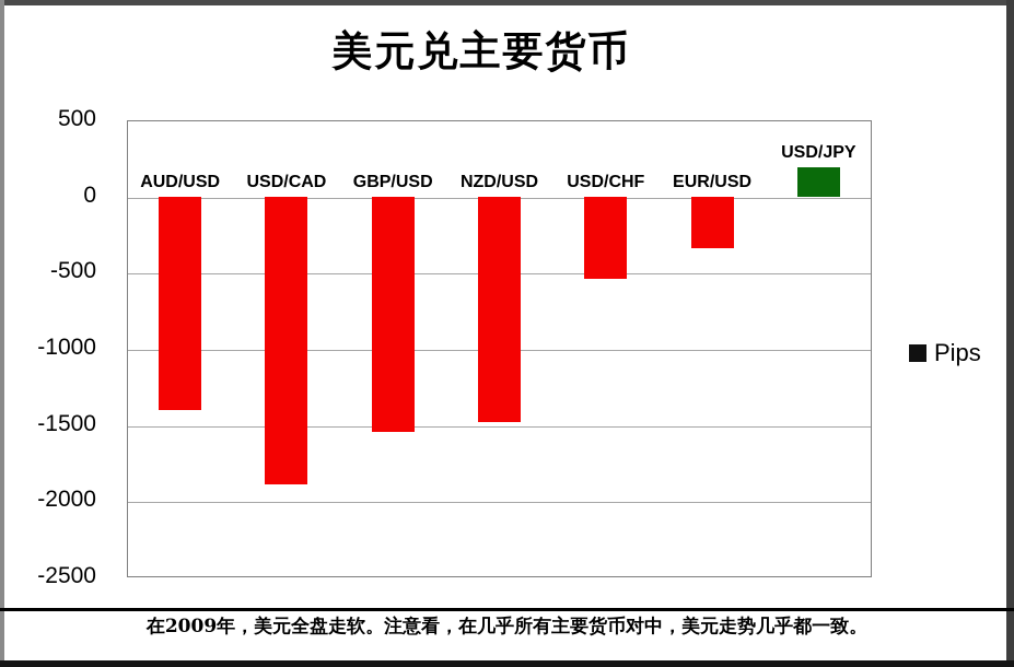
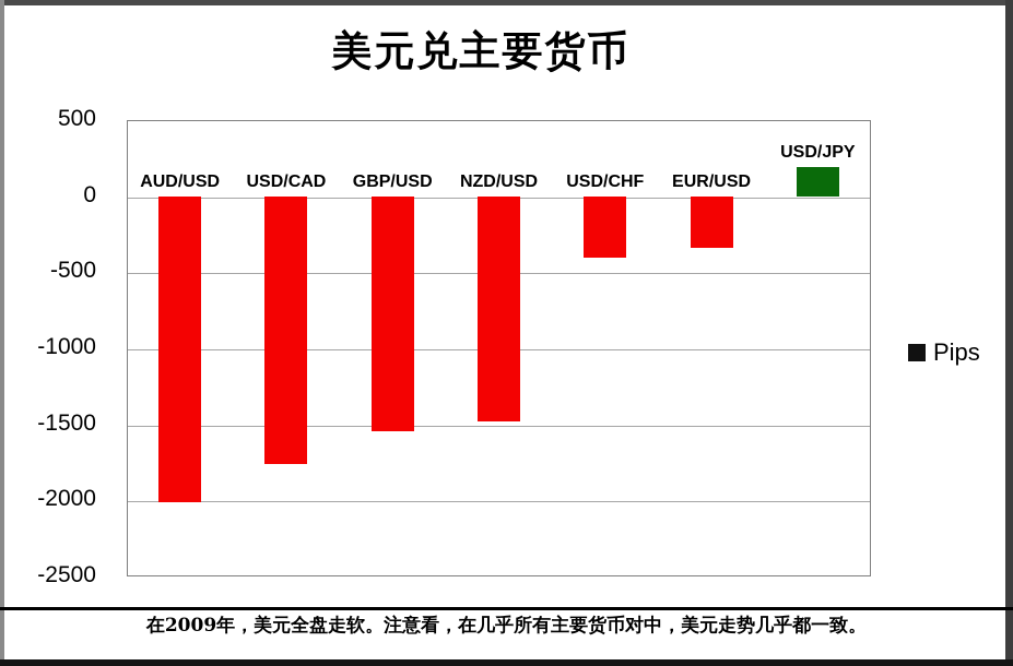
AUD/USD: -1400 -> -2010
USD/CAD: -1890 -> -1760
USD/CHF: -540 -> -400
